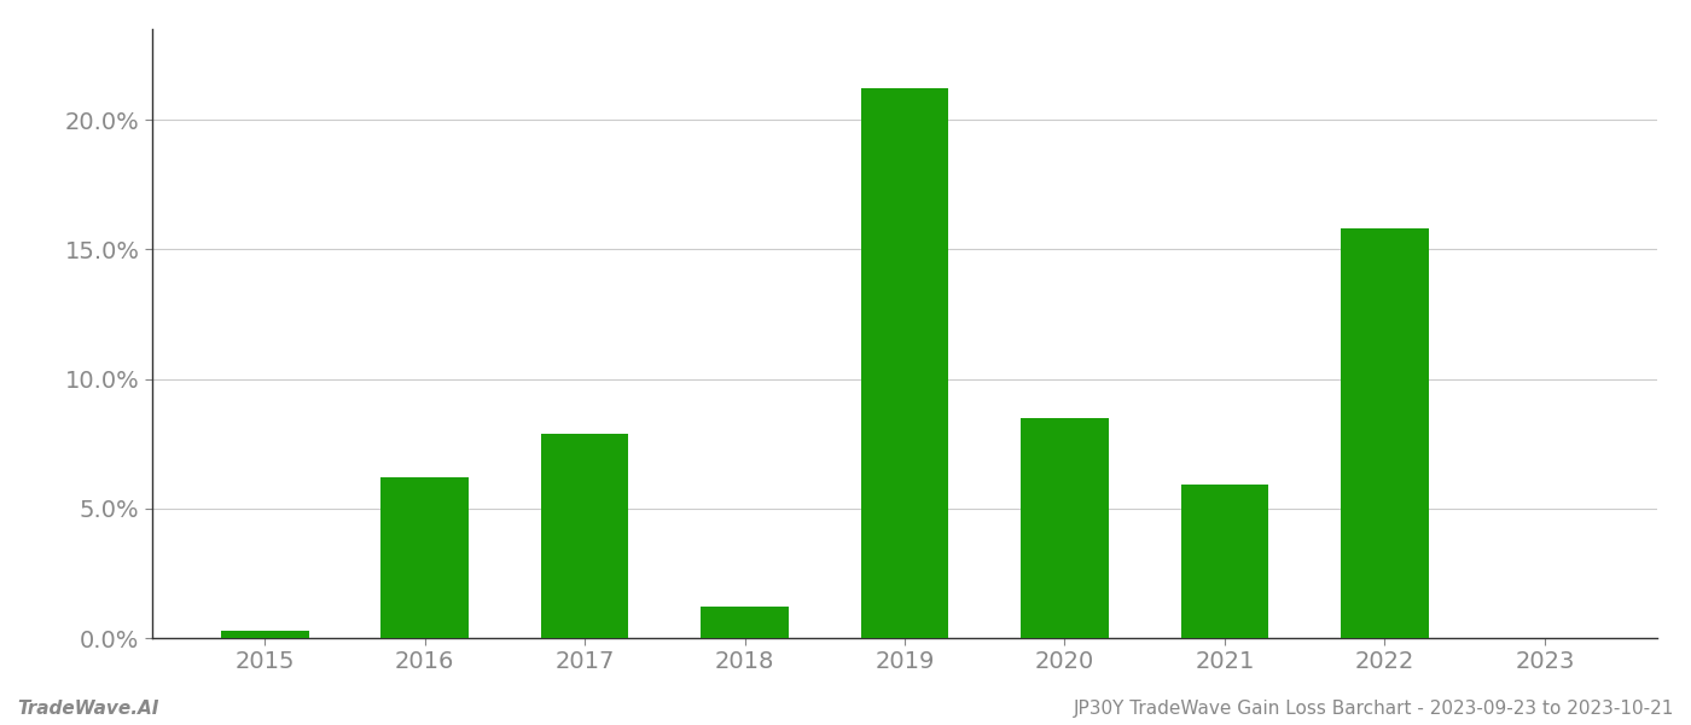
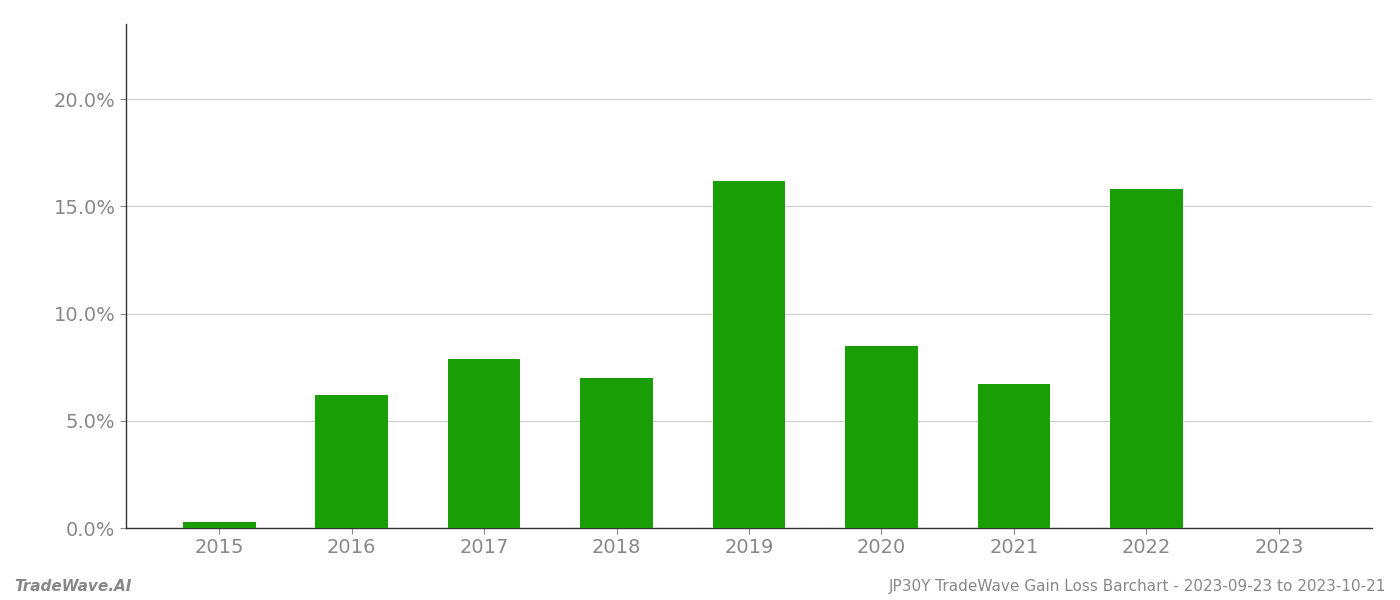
2018: 1.2% -> 7.0%
2019: 21.2% -> 16.2%
2021: 5.9% -> 6.7%
